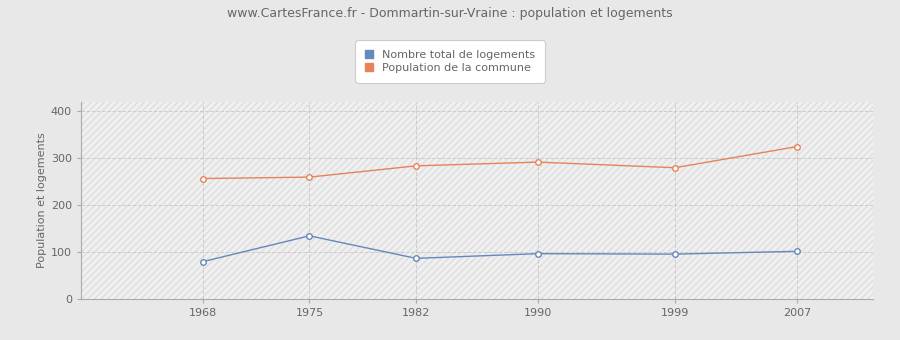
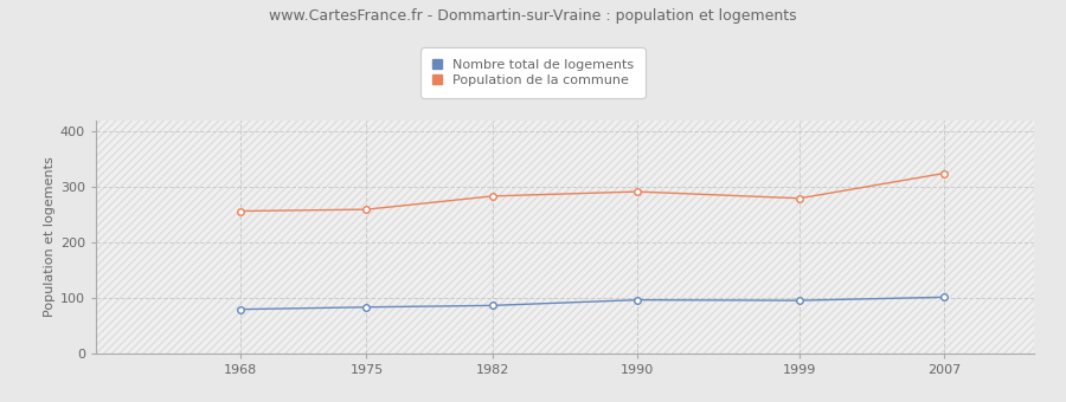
Nombre total de logements/1975: 135 -> 84
